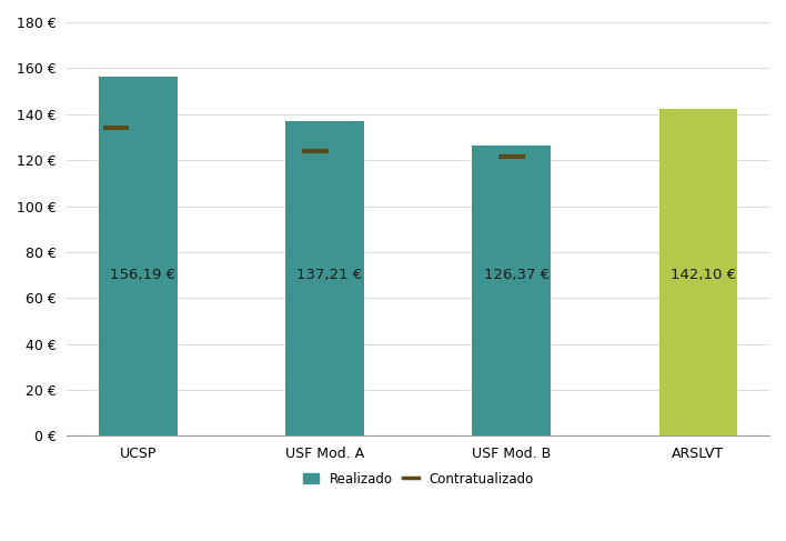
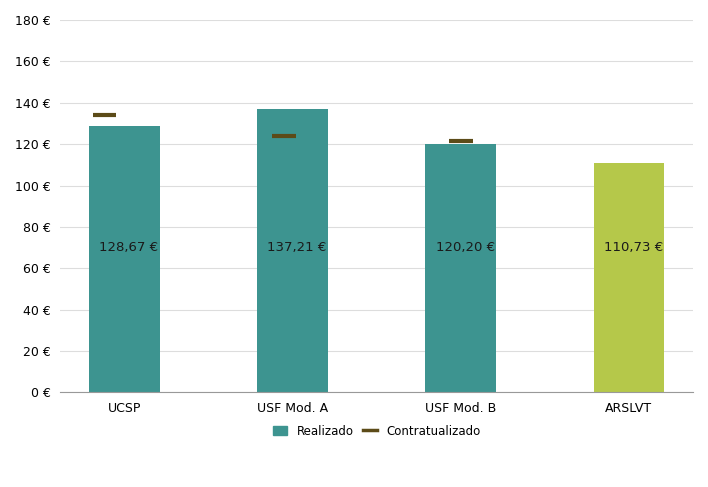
UCSP: 156,19 -> 128,67
USF Mod. B: 126,37 -> 120,20
ARSLVT: 142,10 -> 110,73
